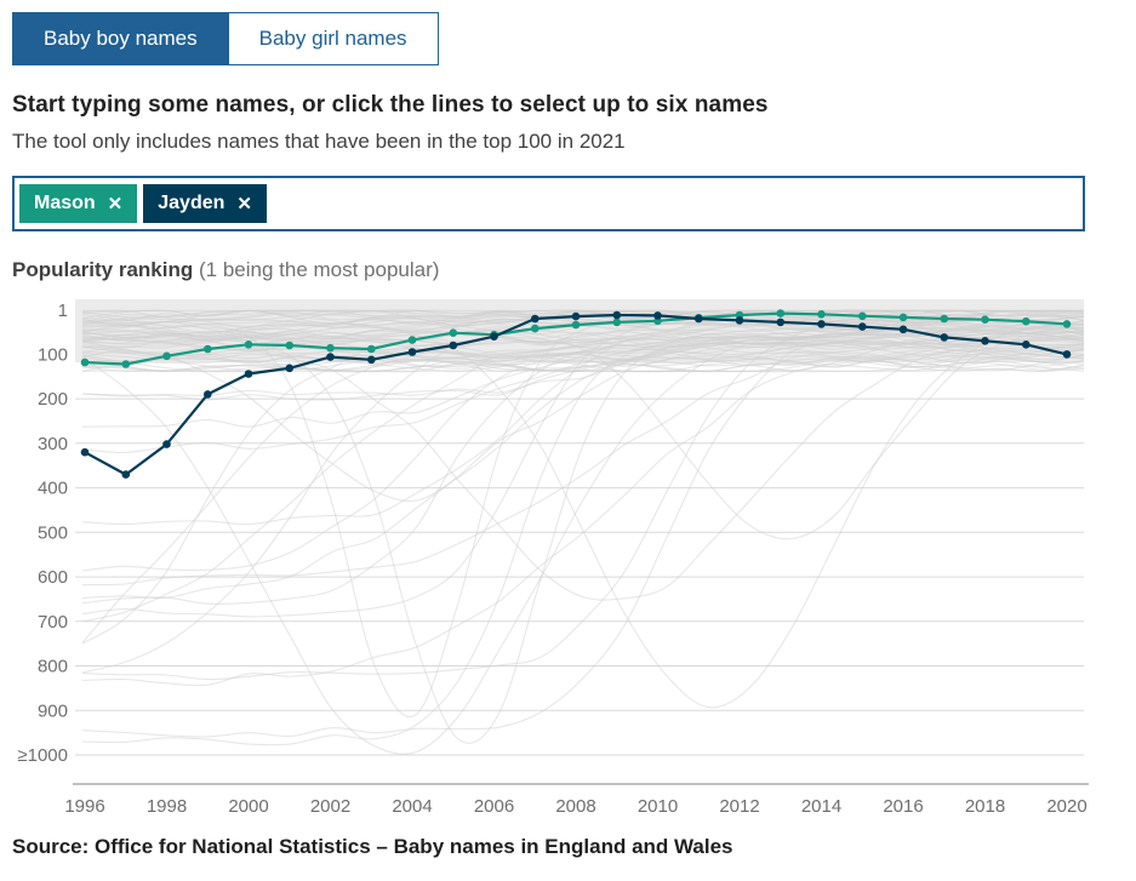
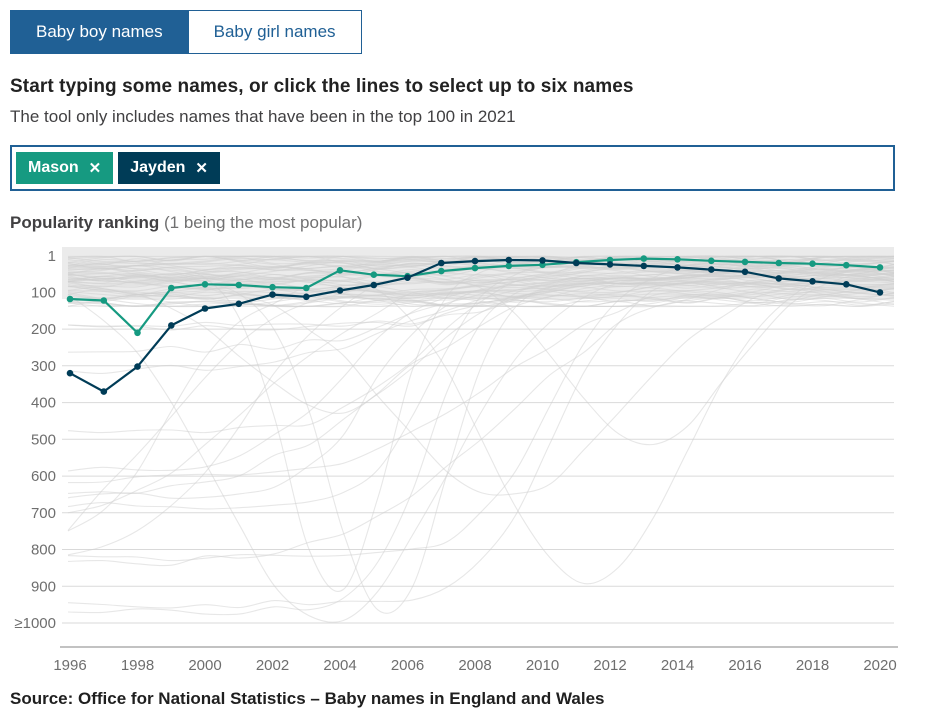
Mason/1998: 100 -> 210
Mason/2004: 70 -> 40
